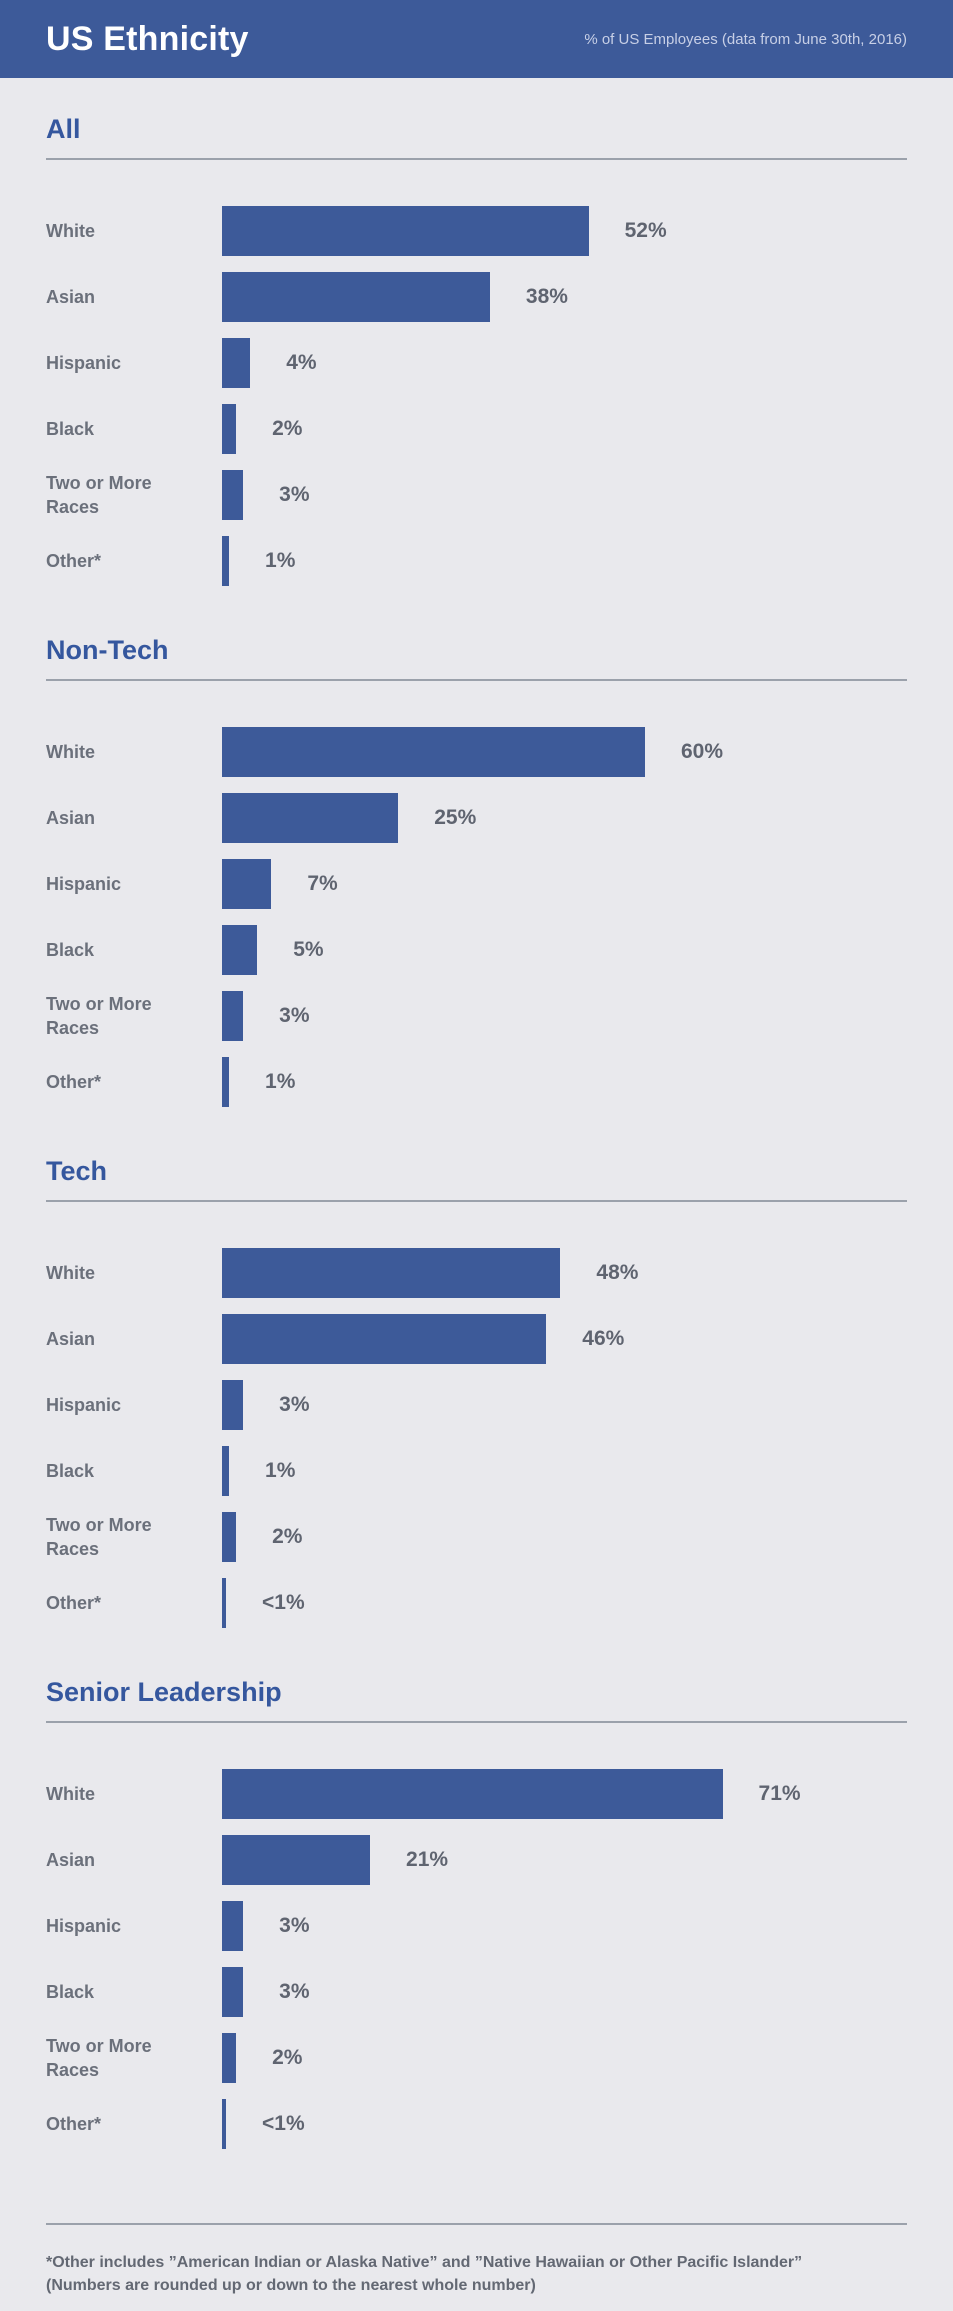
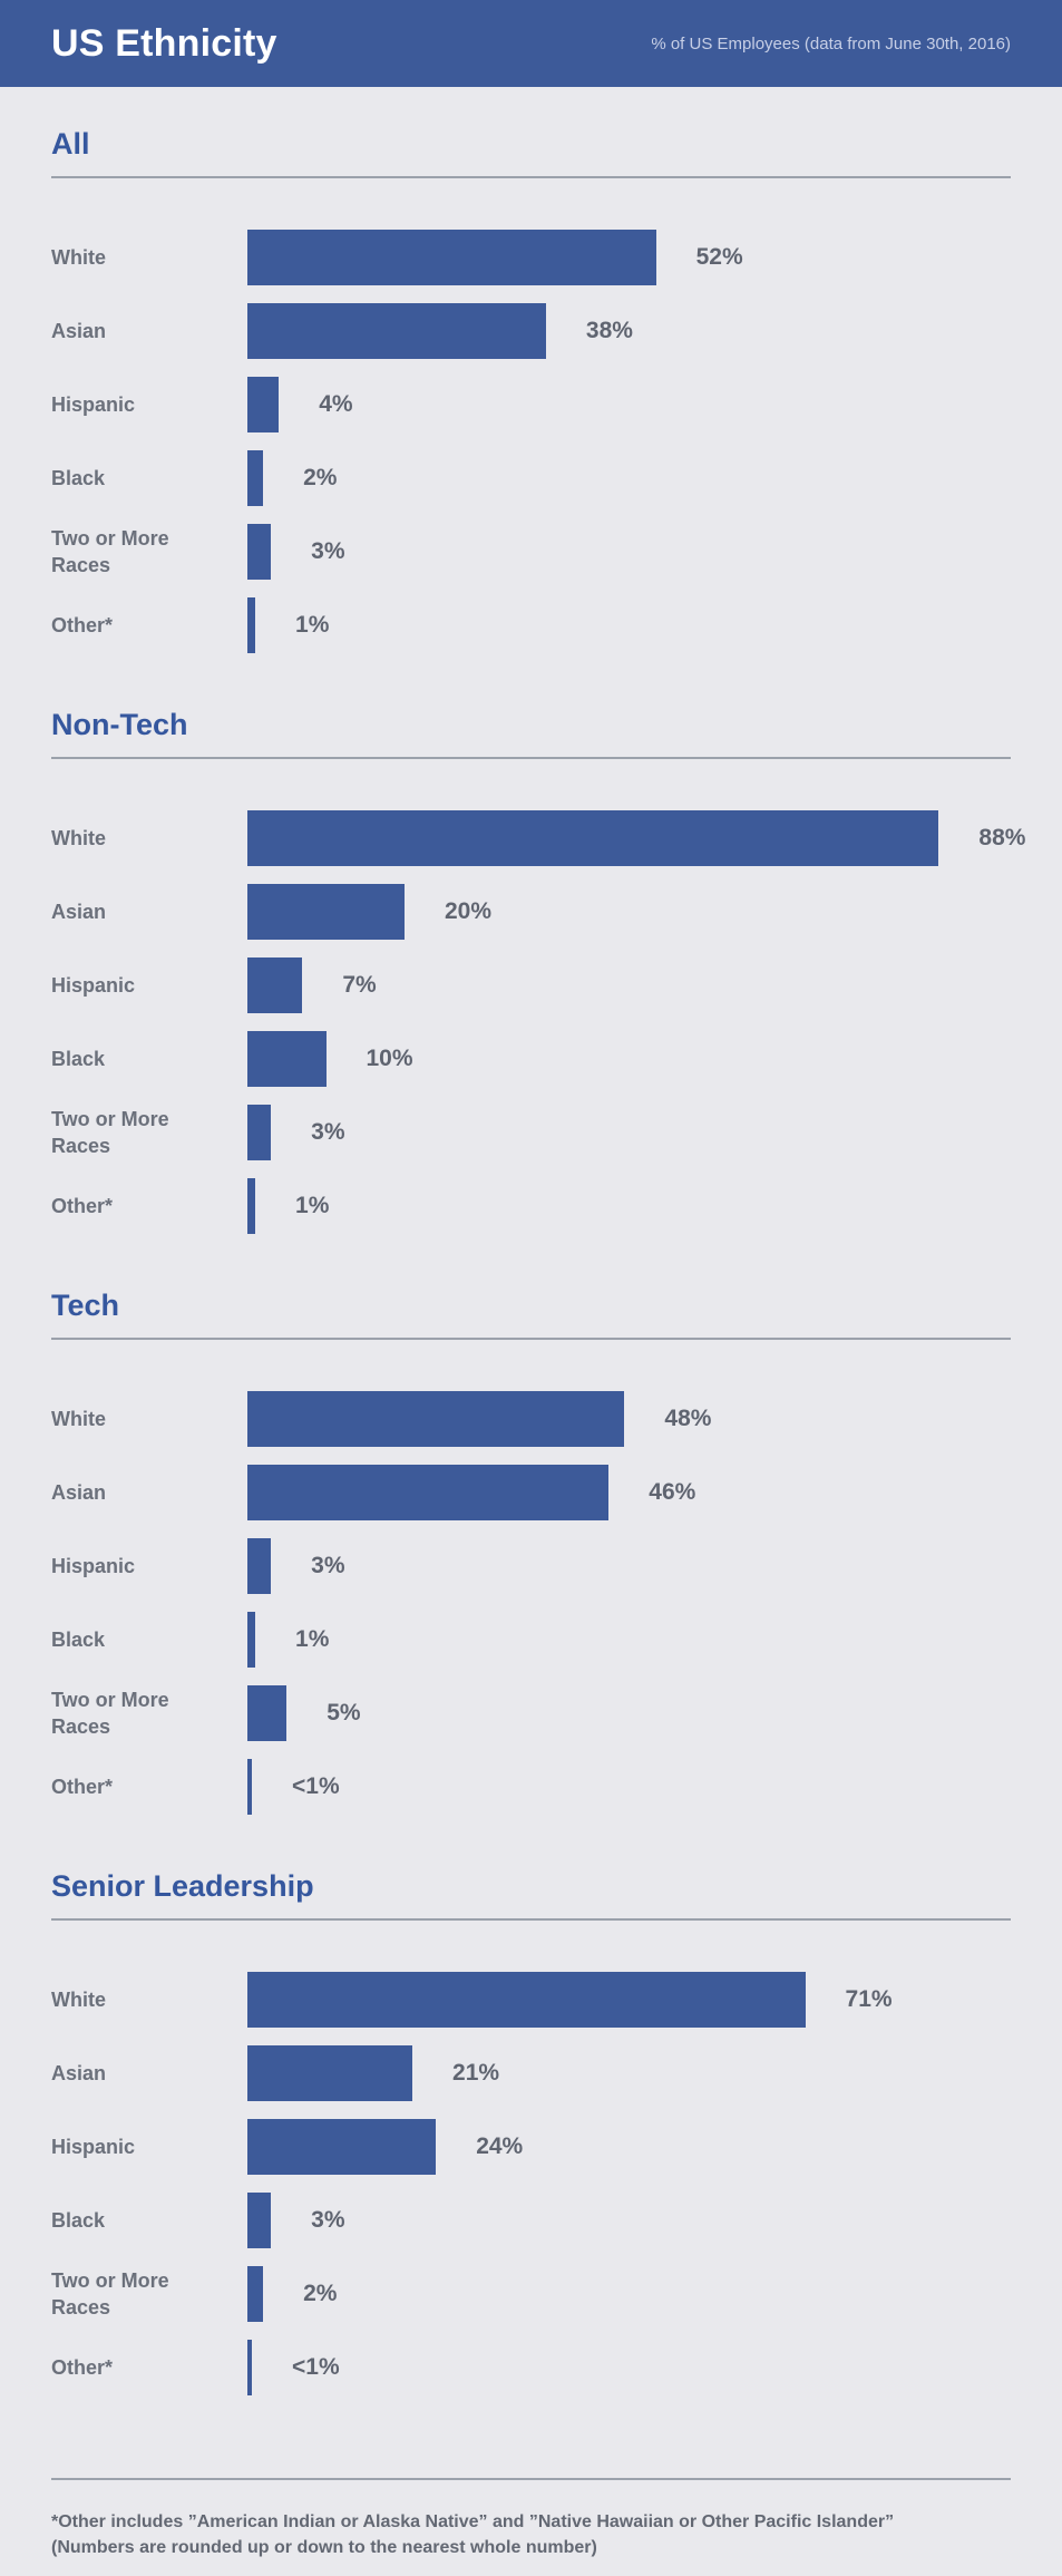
Non-Tech/White: 60% -> 88%
Non-Tech/Asian: 25% -> 20%
Non-Tech/Black: 5% -> 10%
Tech/Two or More Races: 2% -> 5%
Senior Leadership/Hispanic: 3% -> 24%
